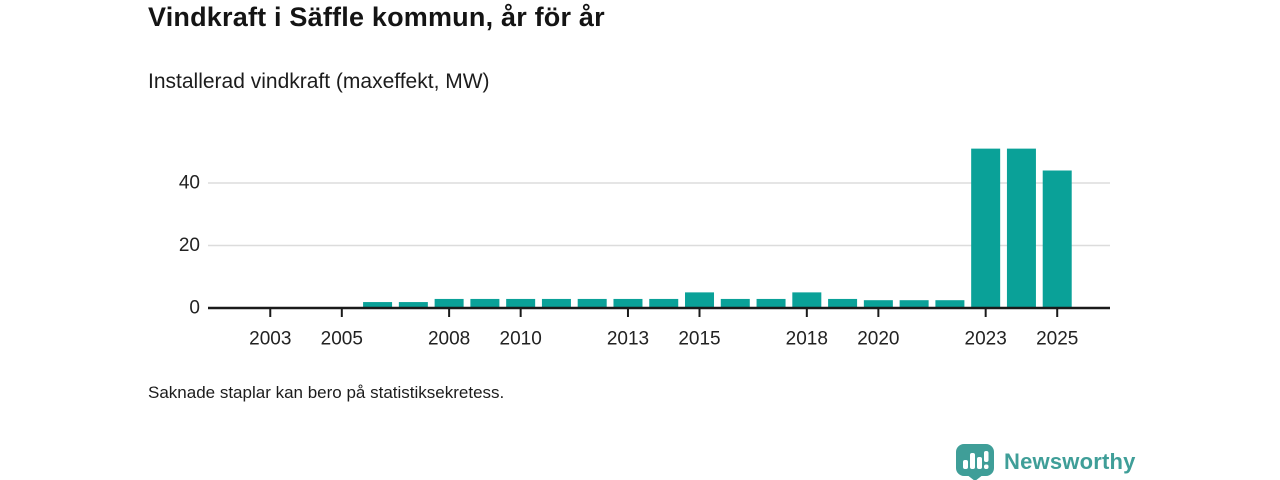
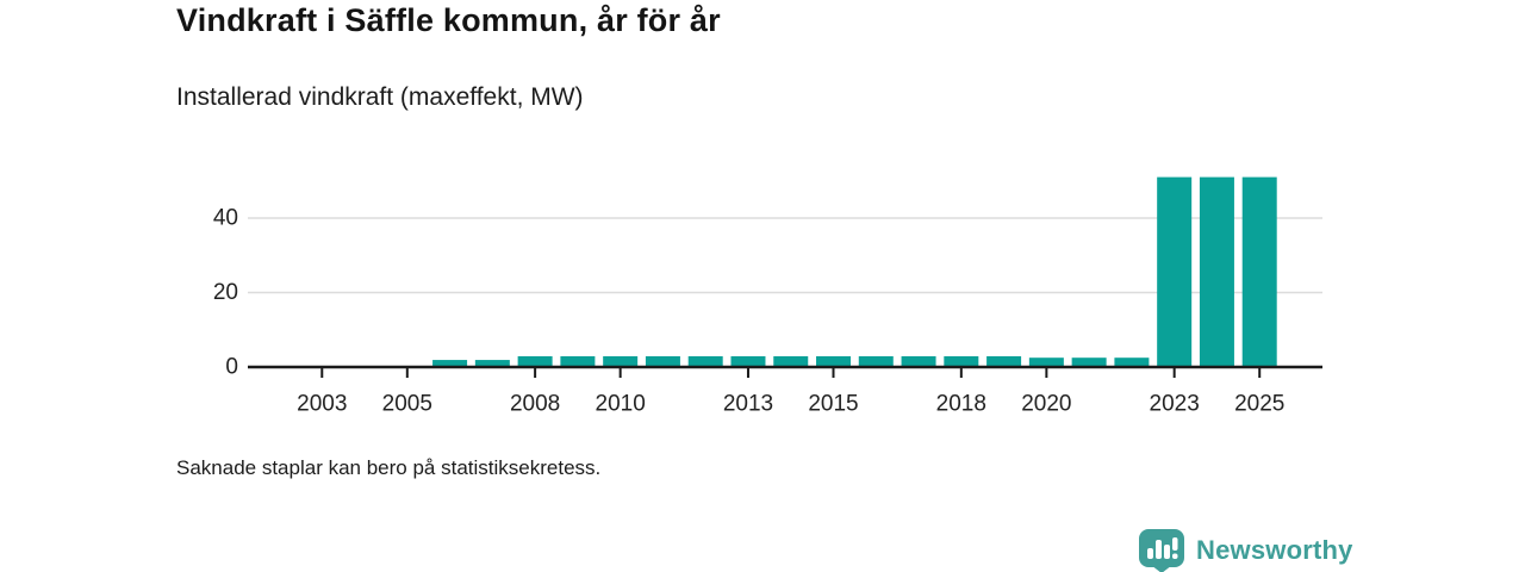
2015: 5 -> 3
2018: 5 -> 3
2025: 44 -> 51
